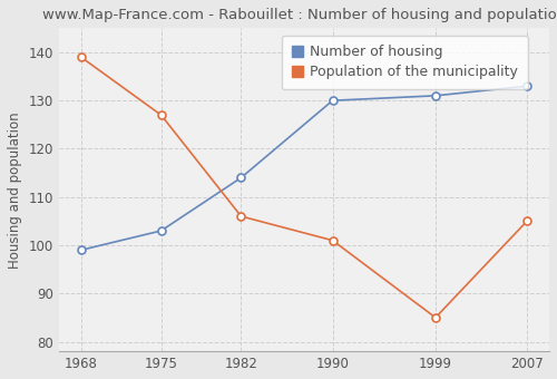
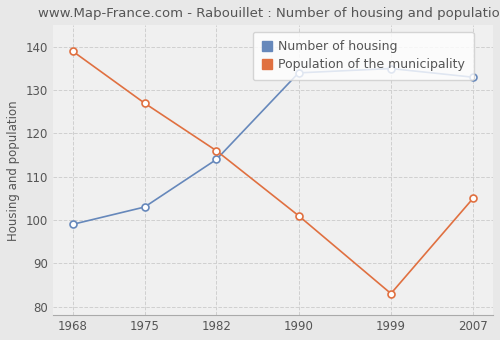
Population of the municipality/1982: 106 -> 116
Number of housing/1990: 130 -> 134
Number of housing/1999: 131 -> 135
Population of the municipality/1999: 85 -> 83
